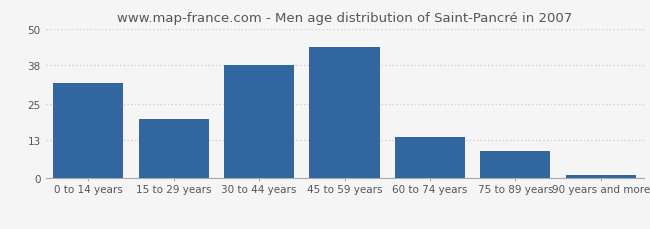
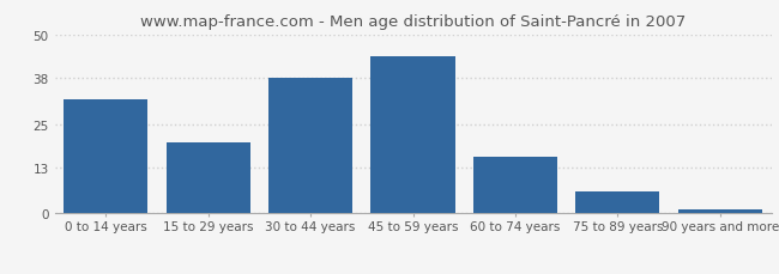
60 to 74 years: 14 -> 16
75 to 89 years: 9 -> 6
